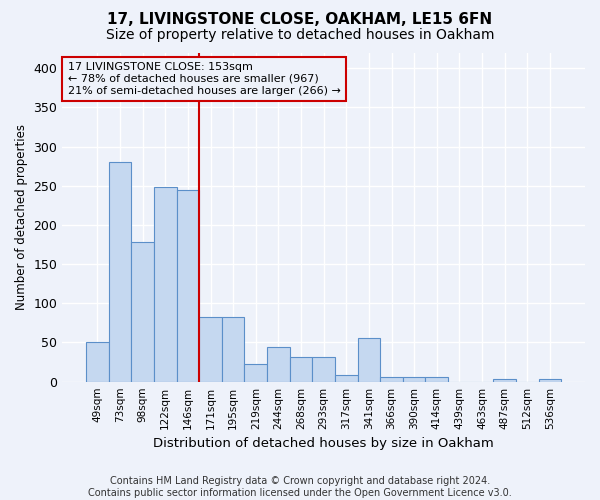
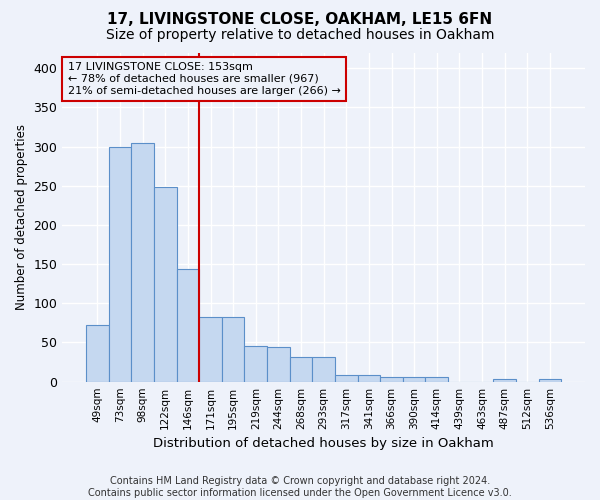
49sqm: 50 -> 72
73sqm: 280 -> 300
98sqm: 178 -> 304
146sqm: 244 -> 144
219sqm: 22 -> 45
341sqm: 56 -> 8
